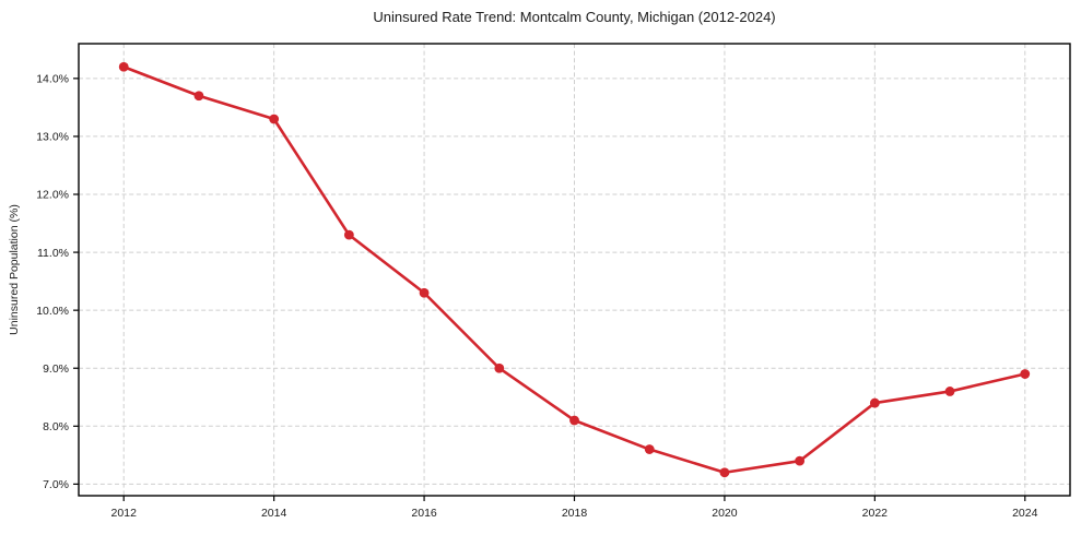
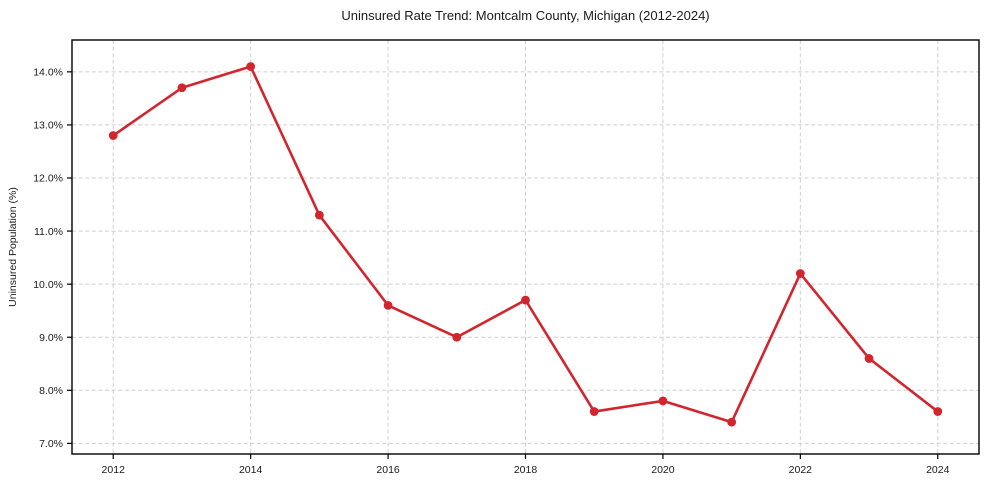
2012: 14.2% -> 12.8%
2014: 13.3% -> 14.1%
2016: 10.3% -> 9.6%
2018: 8.1% -> 9.7%
2020: 7.2% -> 7.8%
2022: 8.4% -> 10.2%
2024: 8.9% -> 7.6%
